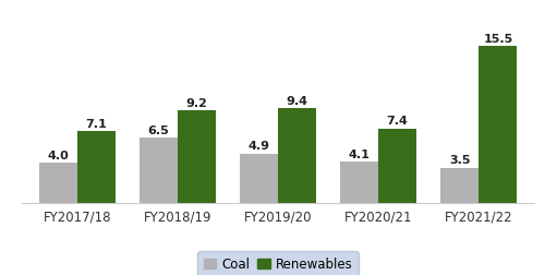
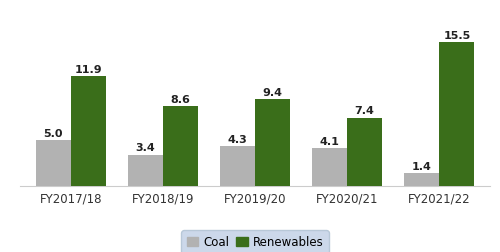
Coal/FY2017/18: 4.0 -> 5.0
Renewables/FY2017/18: 7.1 -> 11.9
Coal/FY2018/19: 6.5 -> 3.4
Renewables/FY2018/19: 9.2 -> 8.6
Coal/FY2019/20: 4.9 -> 4.3
Coal/FY2021/22: 3.5 -> 1.4
